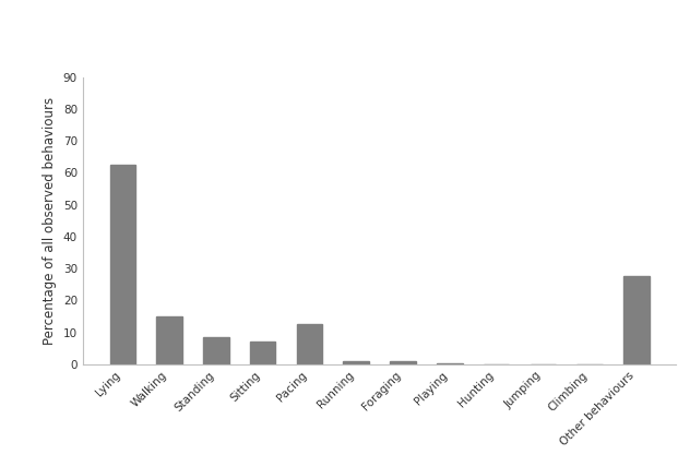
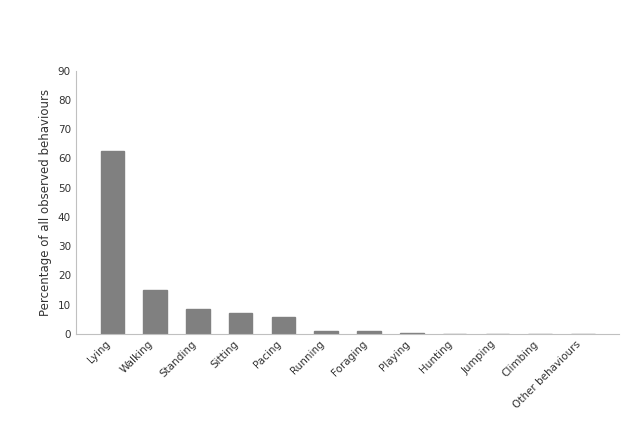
Pacing: 12.5 -> 5.7
Other behaviours: 27.5 -> 0.1
